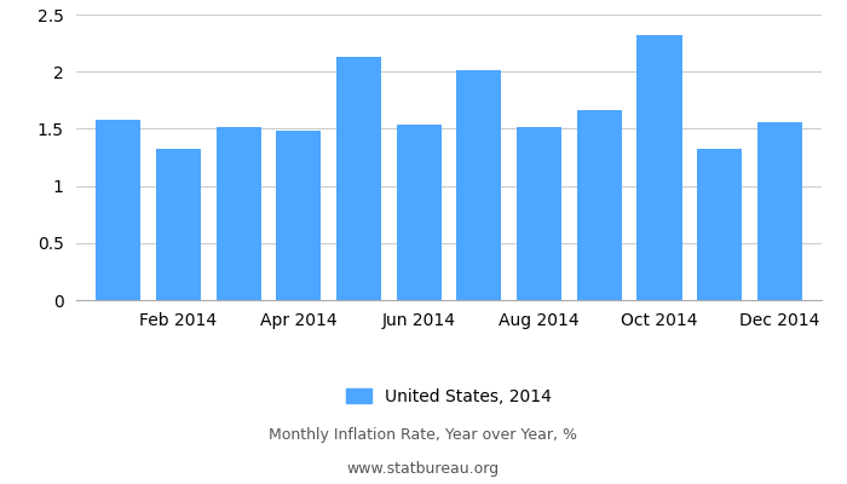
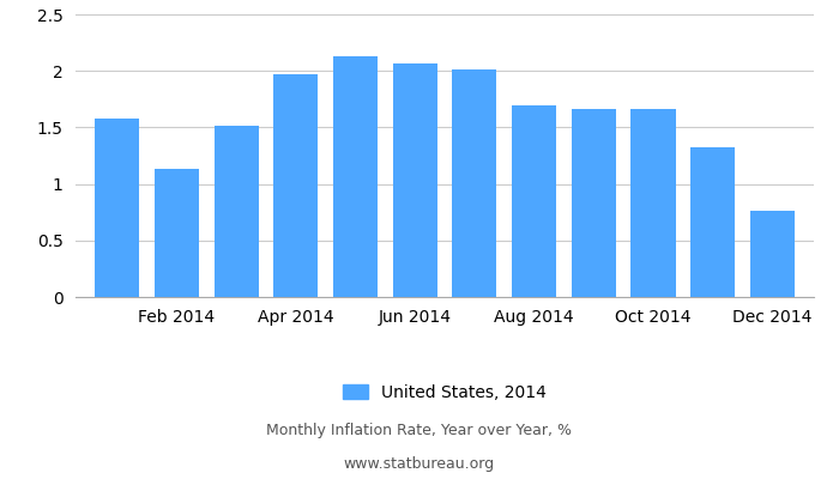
Feb 2014: 1.32 -> 1.13
Apr 2014: 1.48 -> 1.97
Jun 2014: 1.54 -> 2.07
Aug 2014: 1.52 -> 1.70
Oct 2014: 2.32 -> 1.66
Dec 2014: 1.56 -> 0.76
